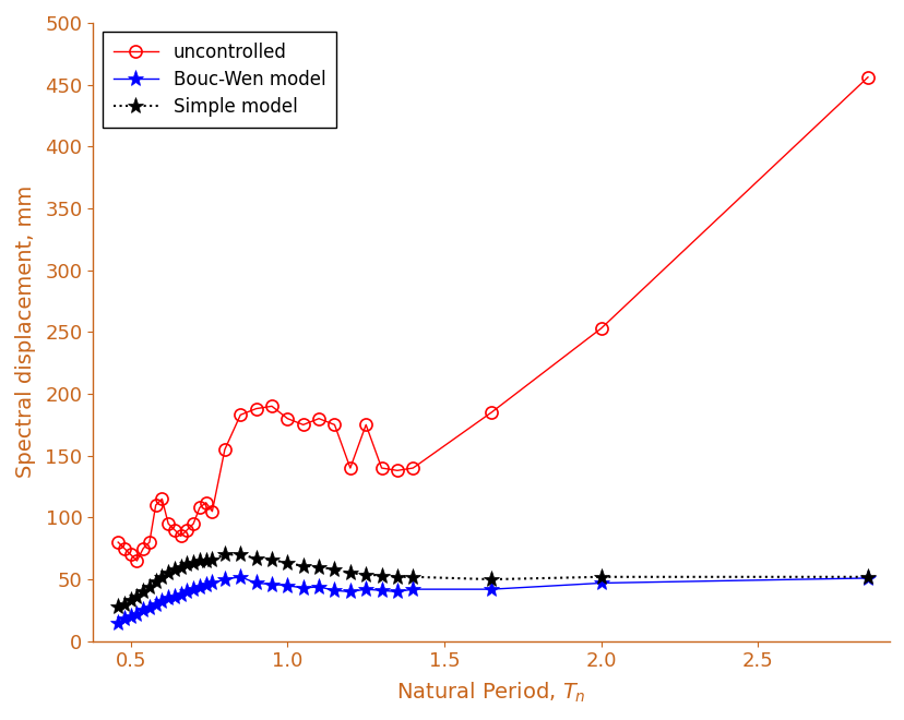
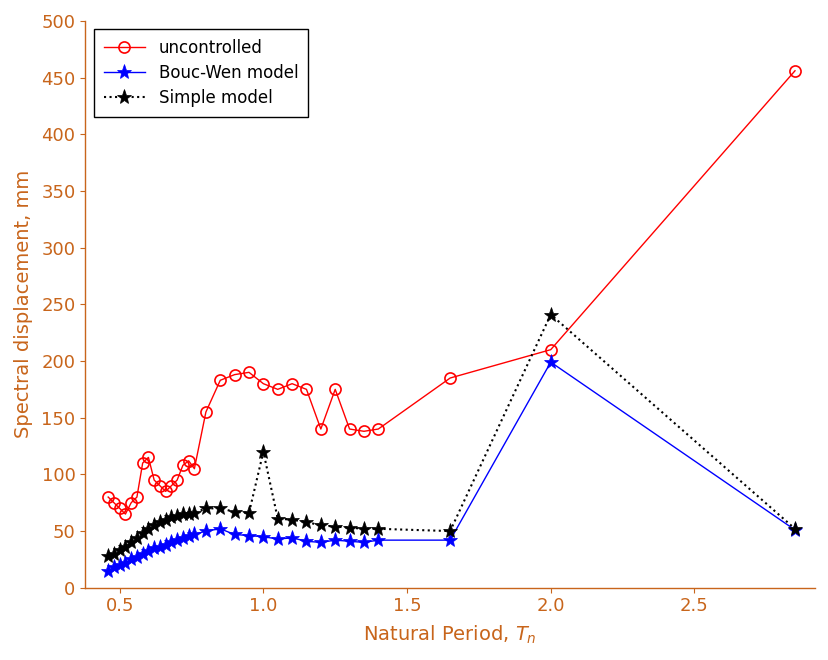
Simple model/1.0: 63 -> 120
uncontrolled/2.0: 253 -> 210
Bouc-Wen model/2.0: 47 -> 199
Simple model/2.0: 52 -> 241
